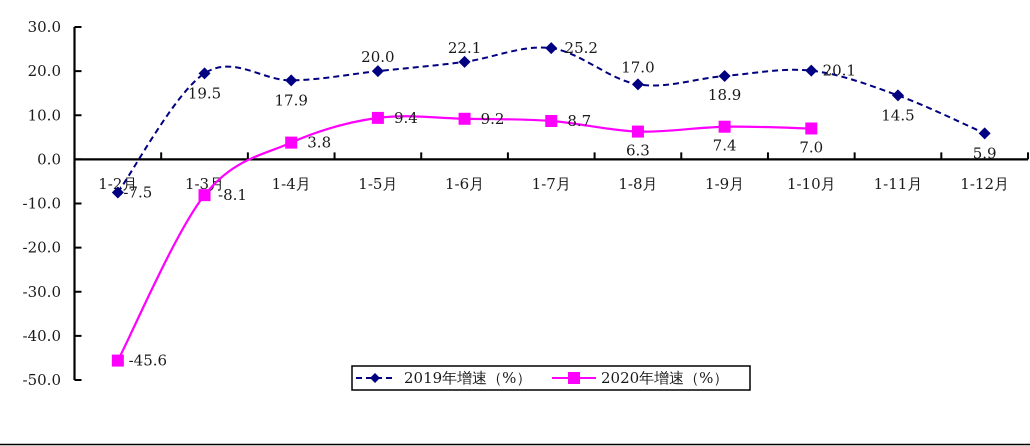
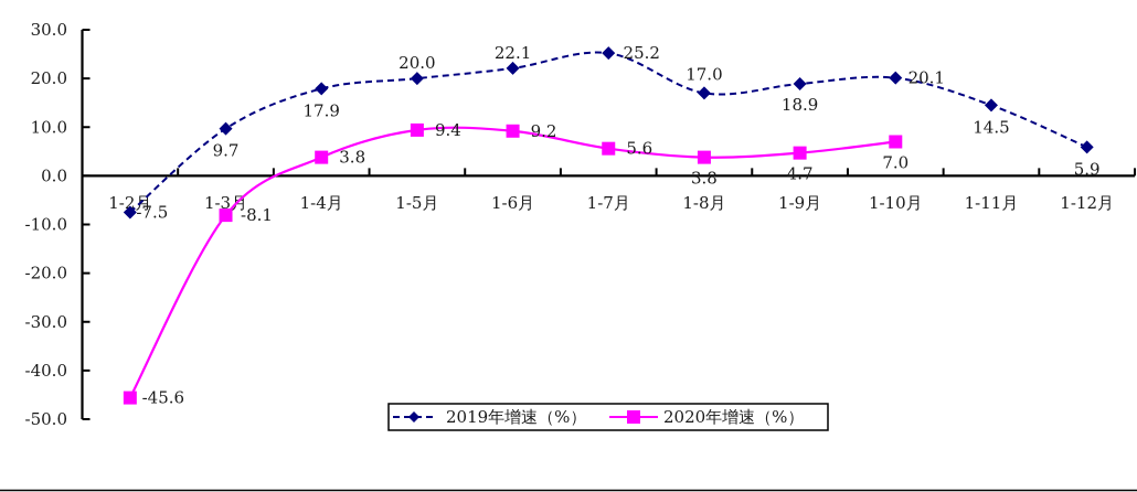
2019年增速（%）/1-3月: 19.5 -> 9.7
2020年增速（%）/1-7月: 8.7 -> 5.6
2020年增速（%）/1-8月: 6.3 -> 3.8
2020年增速（%）/1-9月: 7.4 -> 4.7
